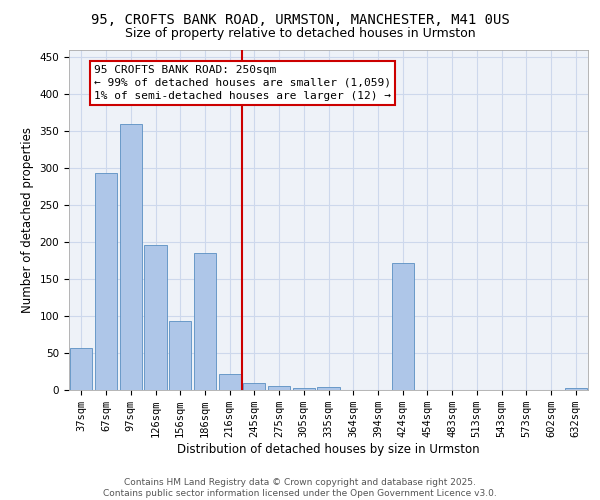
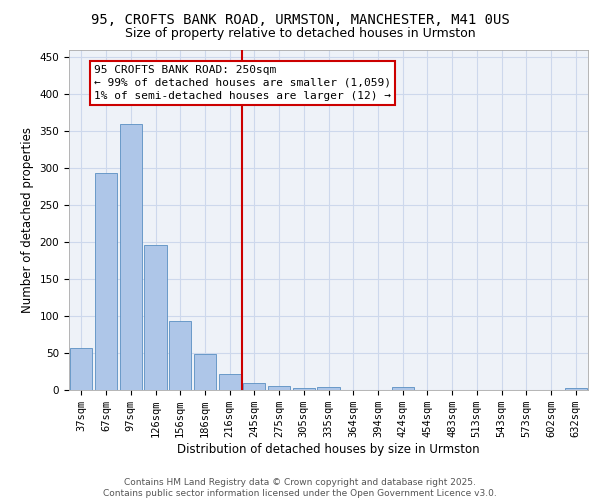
186sqm: 186 -> 49
424sqm: 172 -> 4
